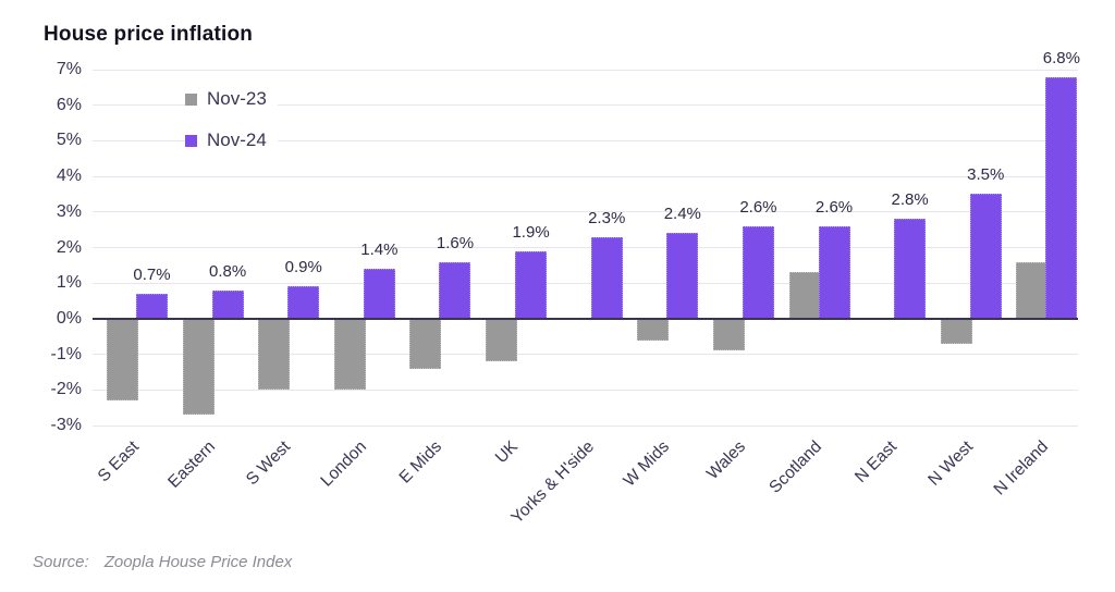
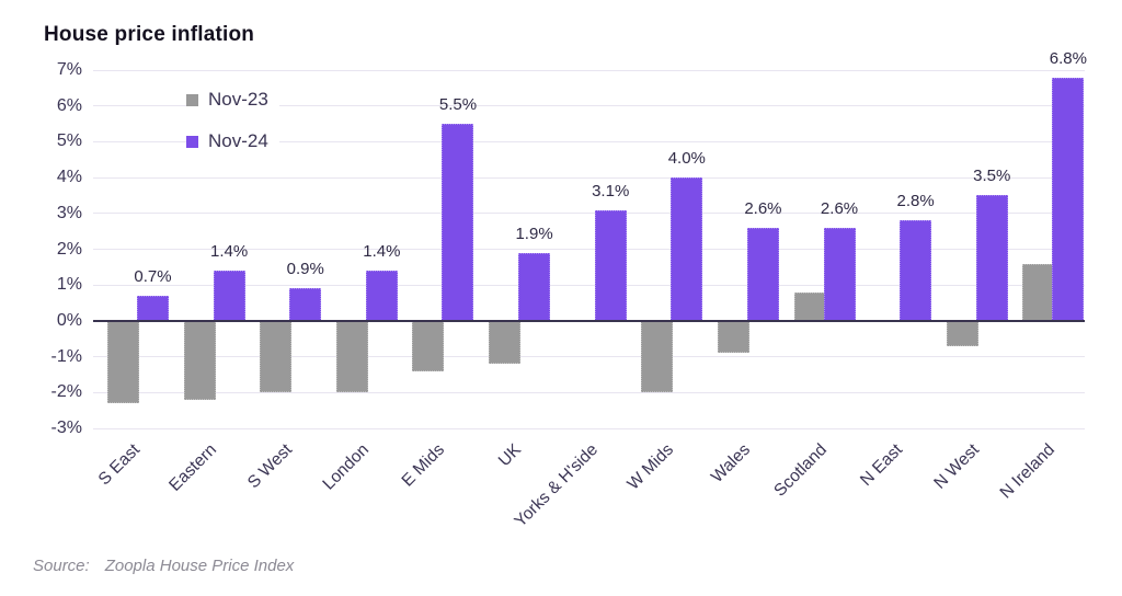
Nov-23/Eastern: -2.7% -> -2.2%
Nov-24/Eastern: 0.8% -> 1.4%
Nov-24/E Mids: 1.6% -> 5.5%
Nov-24/Yorks & H'side: 2.3% -> 3.1%
Nov-23/W Mids: -0.6% -> -2.0%
Nov-24/W Mids: 2.4% -> 4.0%
Nov-23/Scotland: 1.3% -> 0.8%
